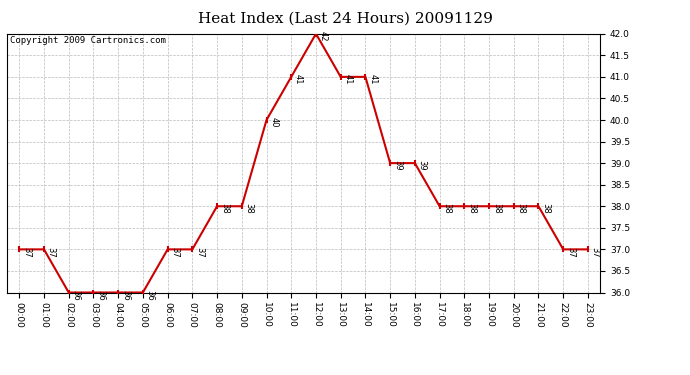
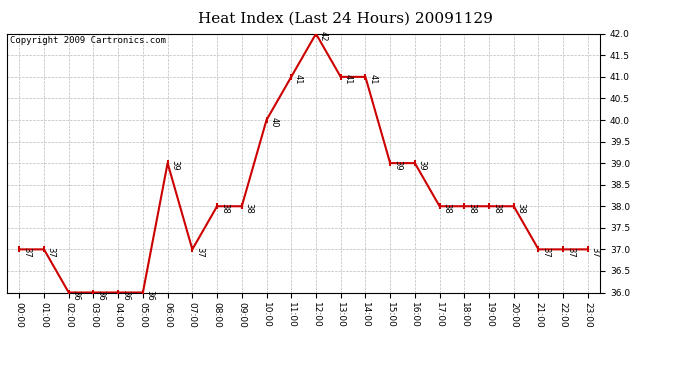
06:00: 37 -> 39
21:00: 38 -> 37
